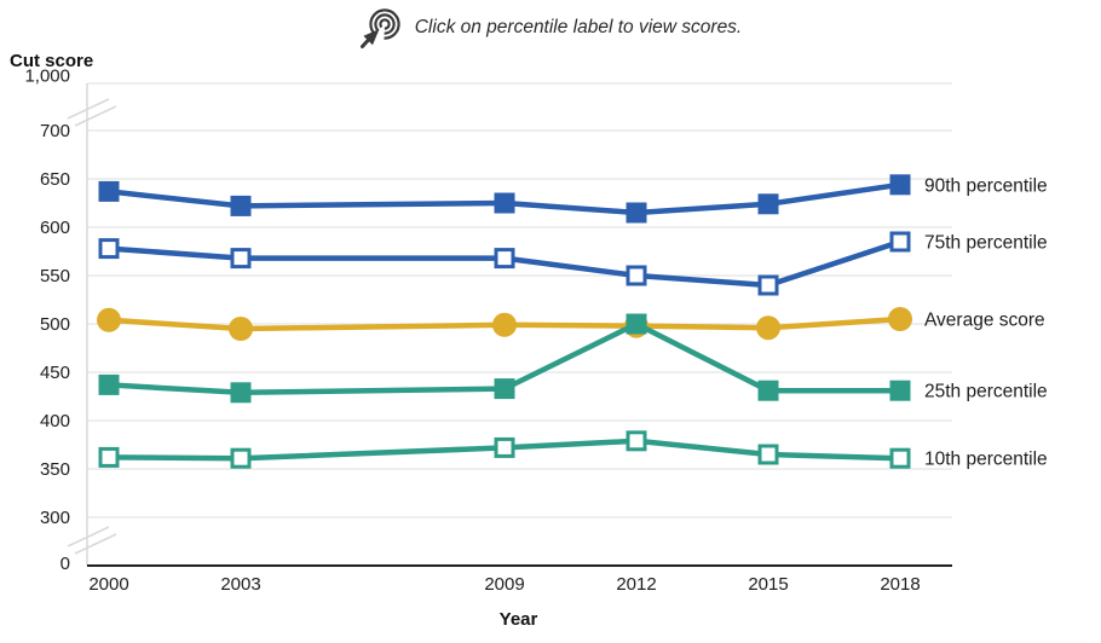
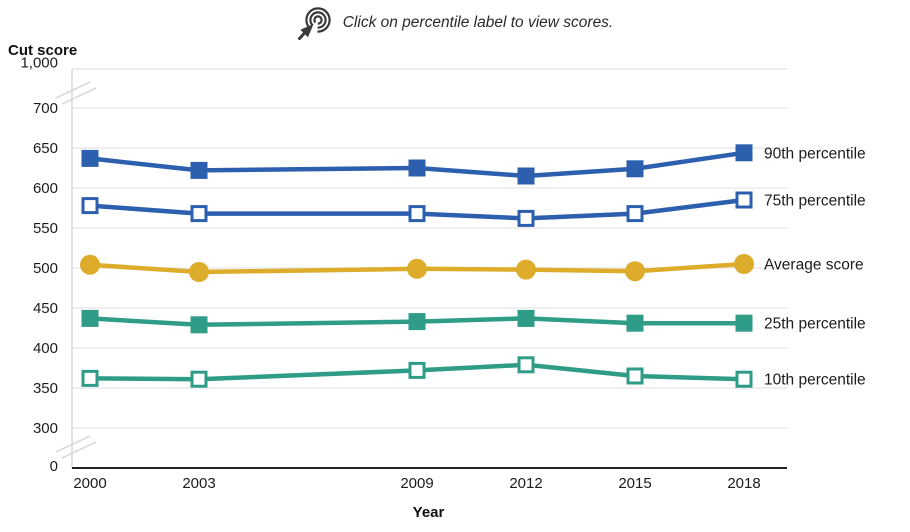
75th percentile/2012: 550 -> 560
25th percentile/2012: 500 -> 440
75th percentile/2015: 540 -> 570
